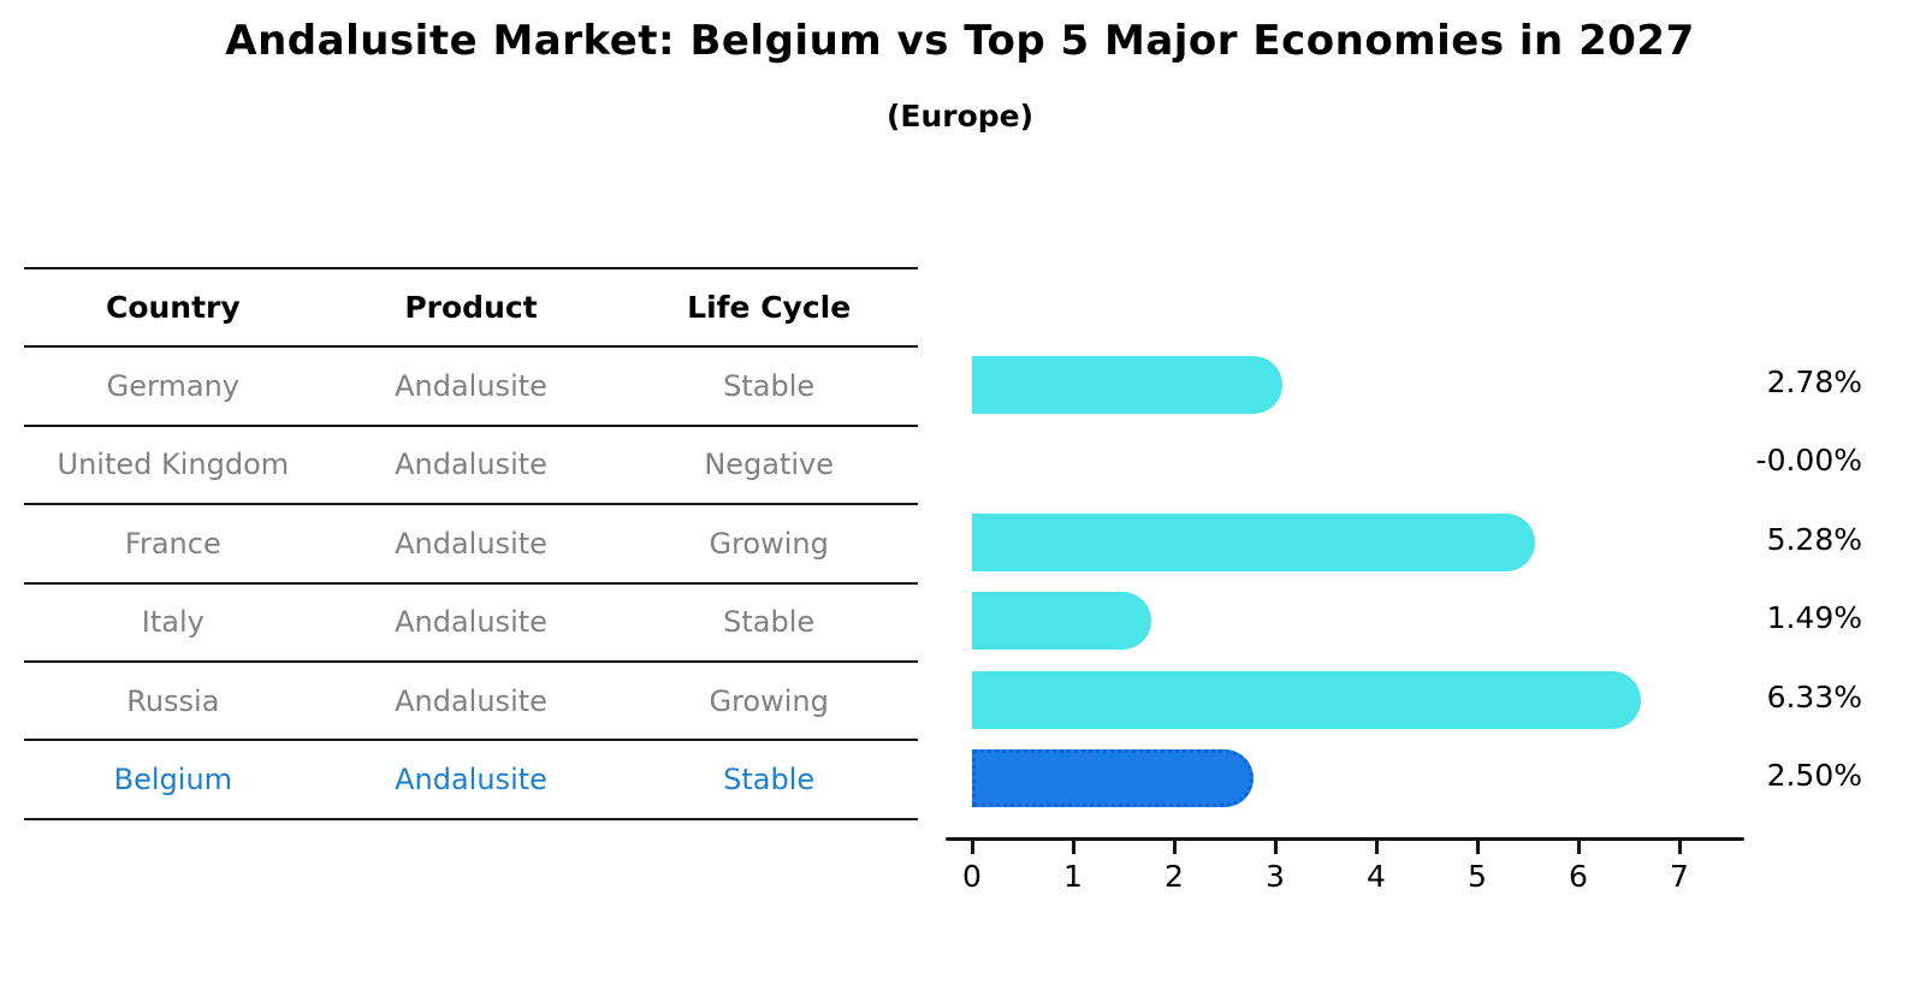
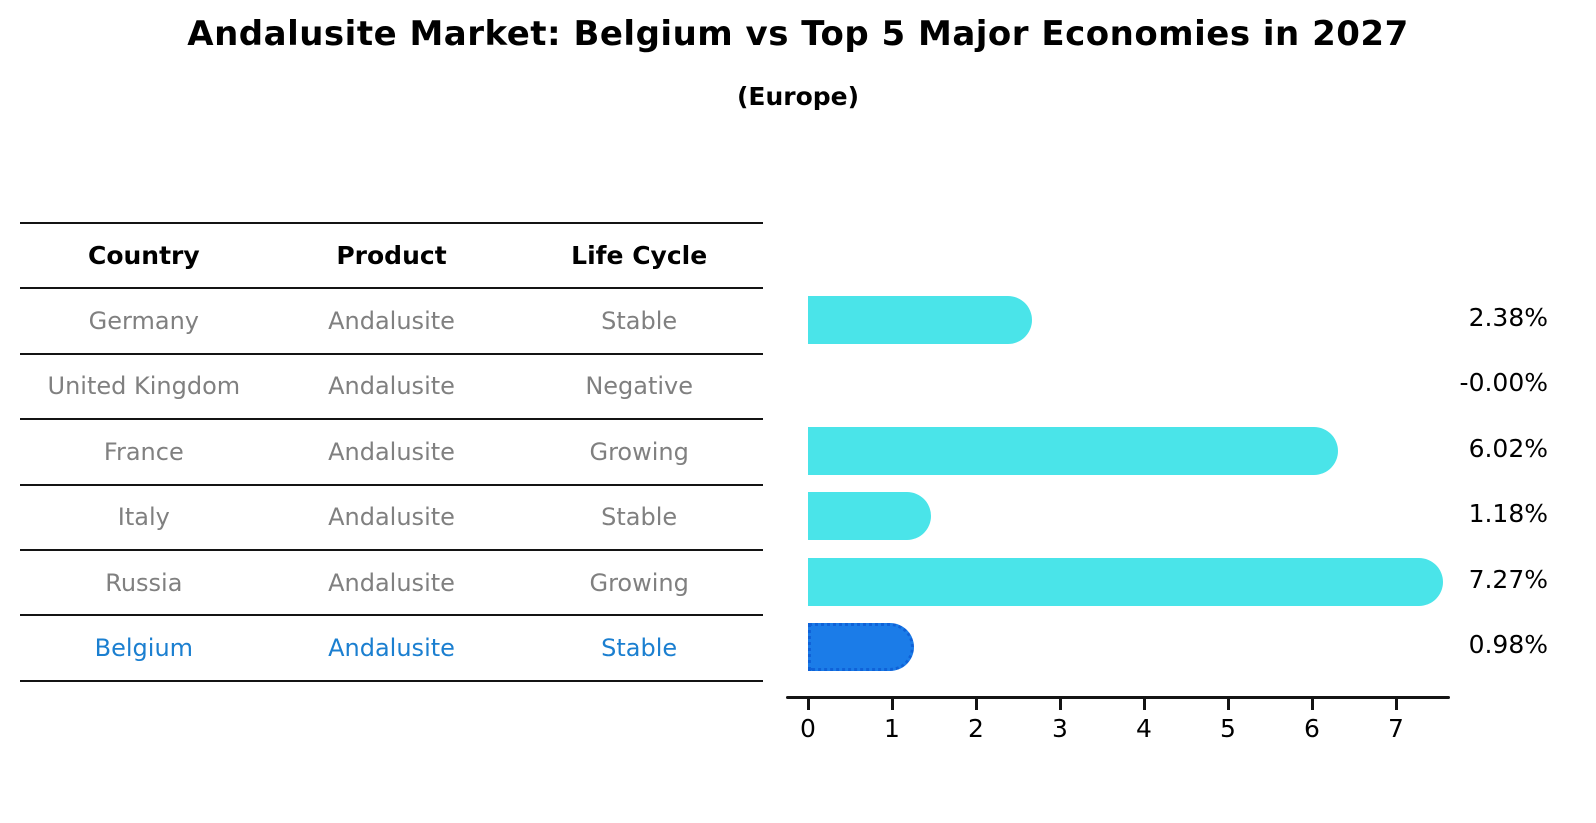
Germany: 2.78% -> 2.38%
France: 5.28% -> 6.02%
Italy: 1.49% -> 1.18%
Russia: 6.33% -> 7.27%
Belgium: 2.50% -> 0.98%
